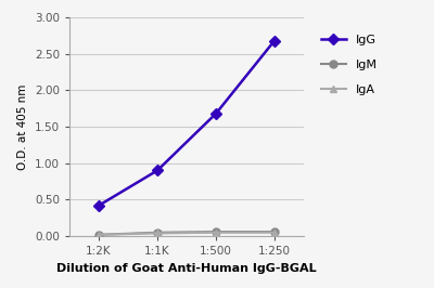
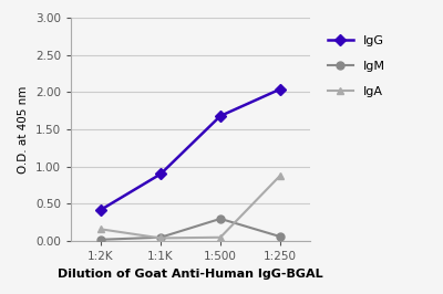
IgA/1:2K: 0.02 -> 0.16
IgM/1:500: 0.06 -> 0.30
IgG/1:250: 2.68 -> 2.04
IgA/1:250: 0.05 -> 0.88
